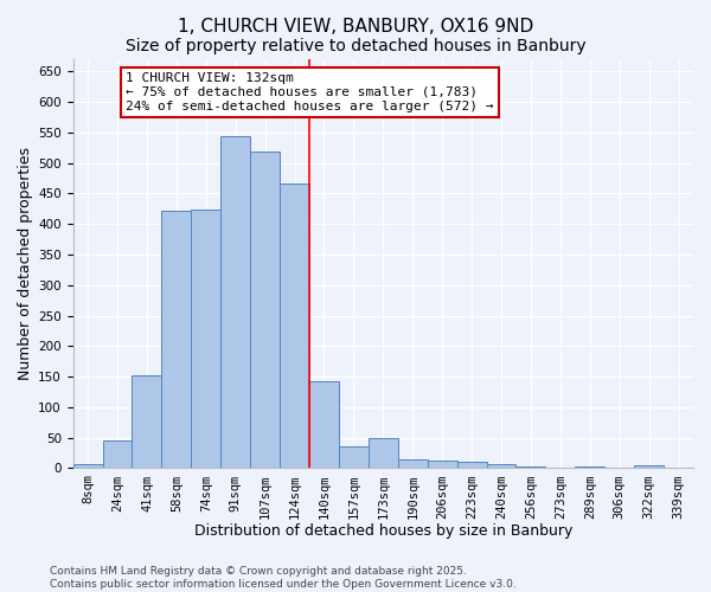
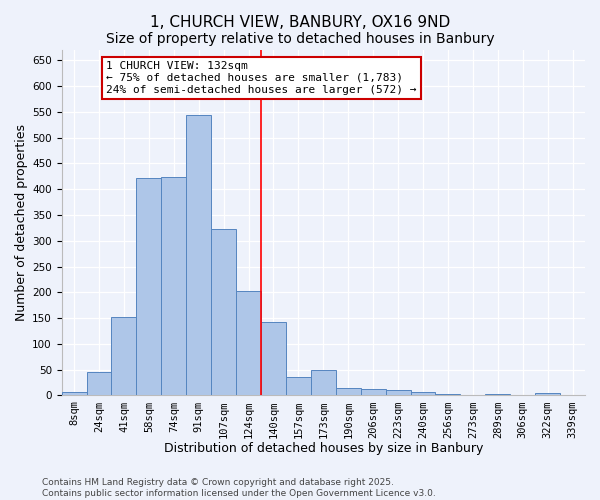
107sqm: 518 -> 323
124sqm: 466 -> 203
